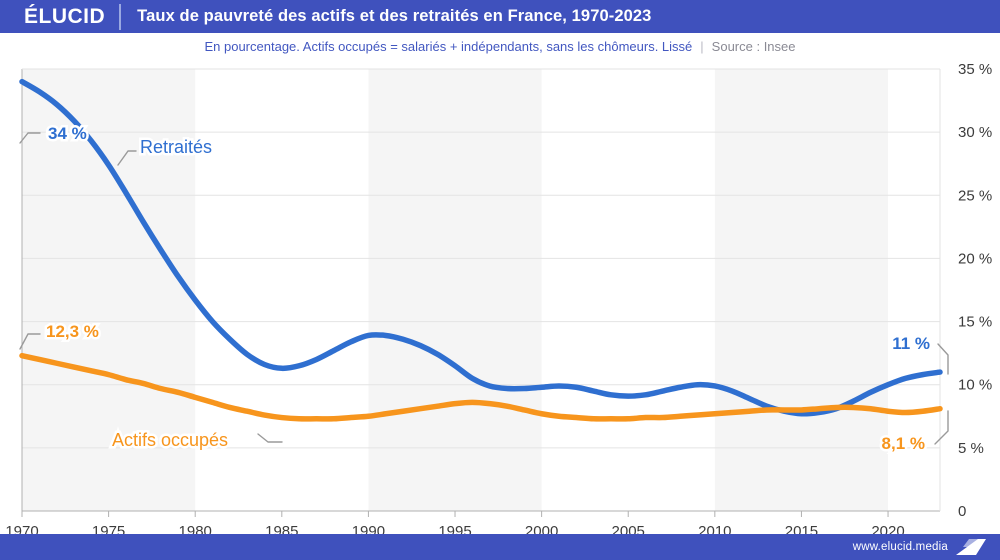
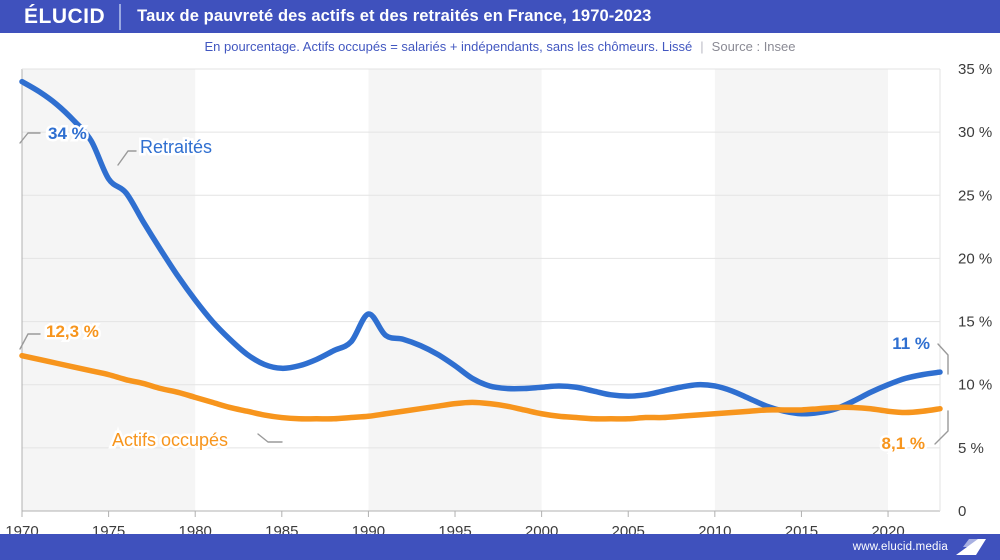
Retraités/1975: 27.4% -> 26.3%
Retraités/1990: 13.9% -> 15.6%
